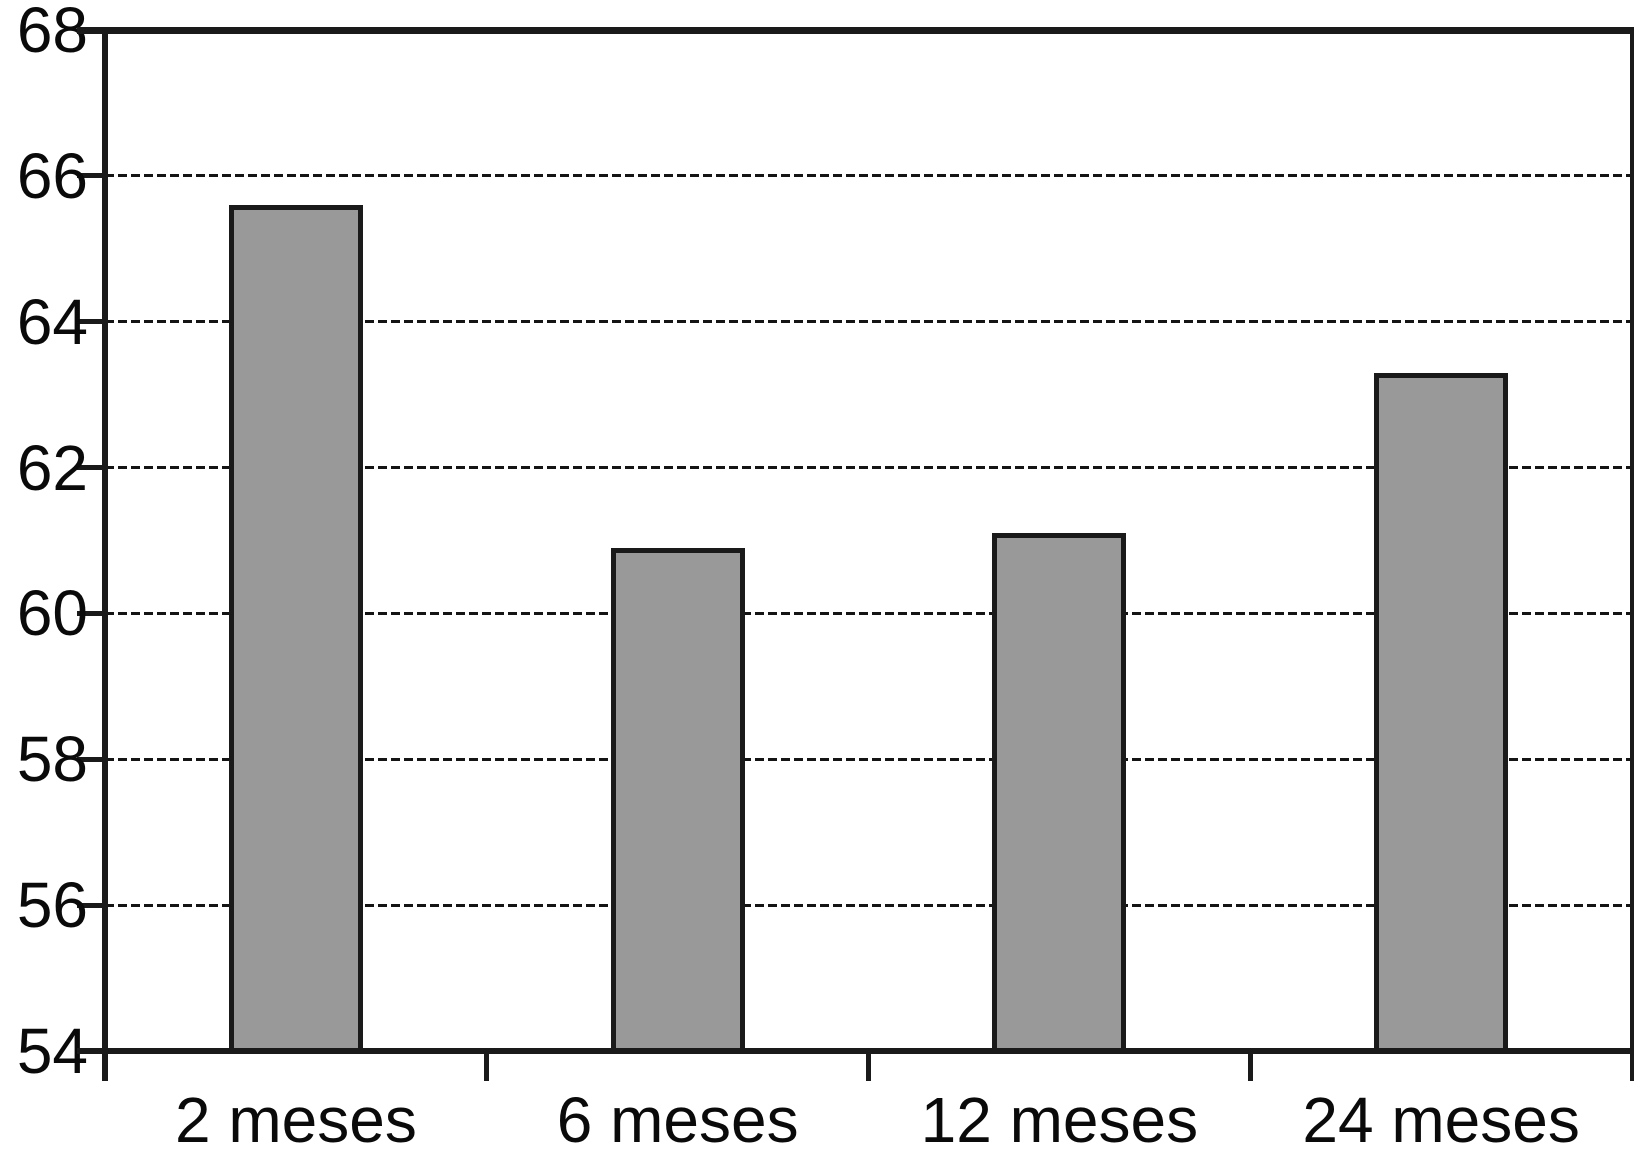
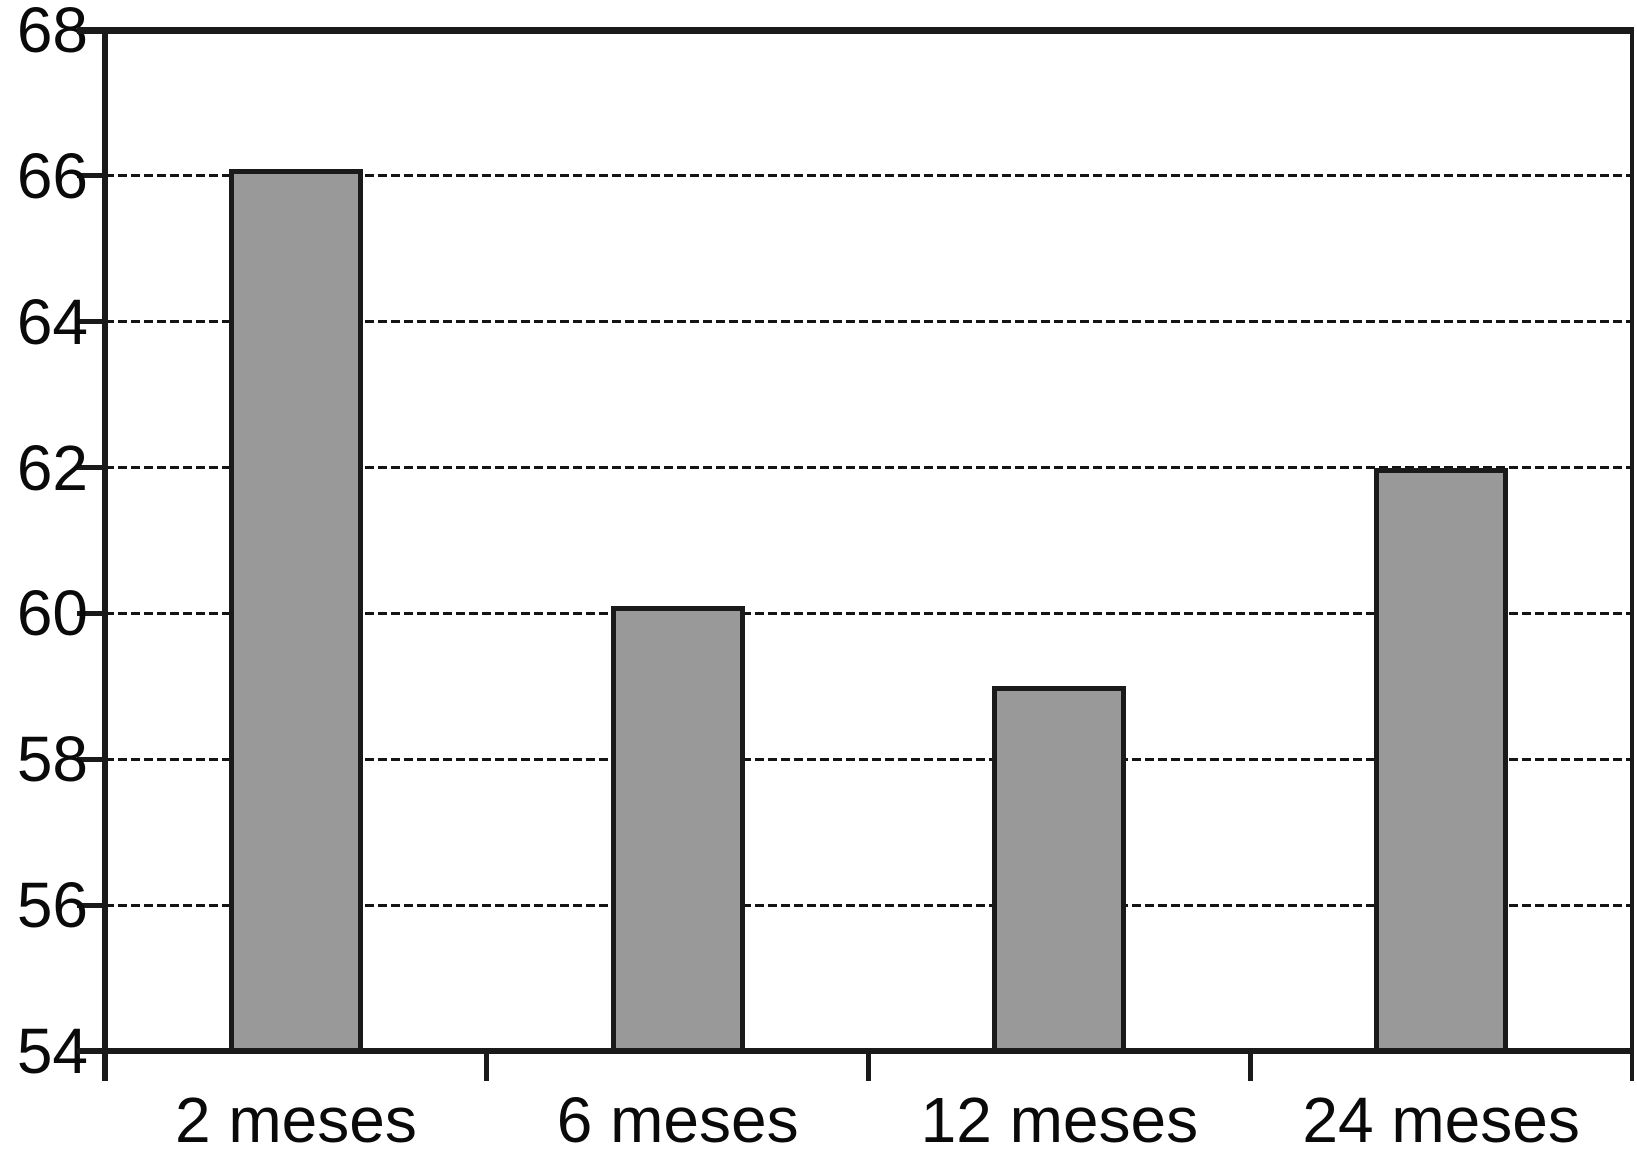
2 meses: 65.6 -> 66.1
6 meses: 60.9 -> 60.1
12 meses: 61.1 -> 59.0
24 meses: 63.3 -> 62.0
